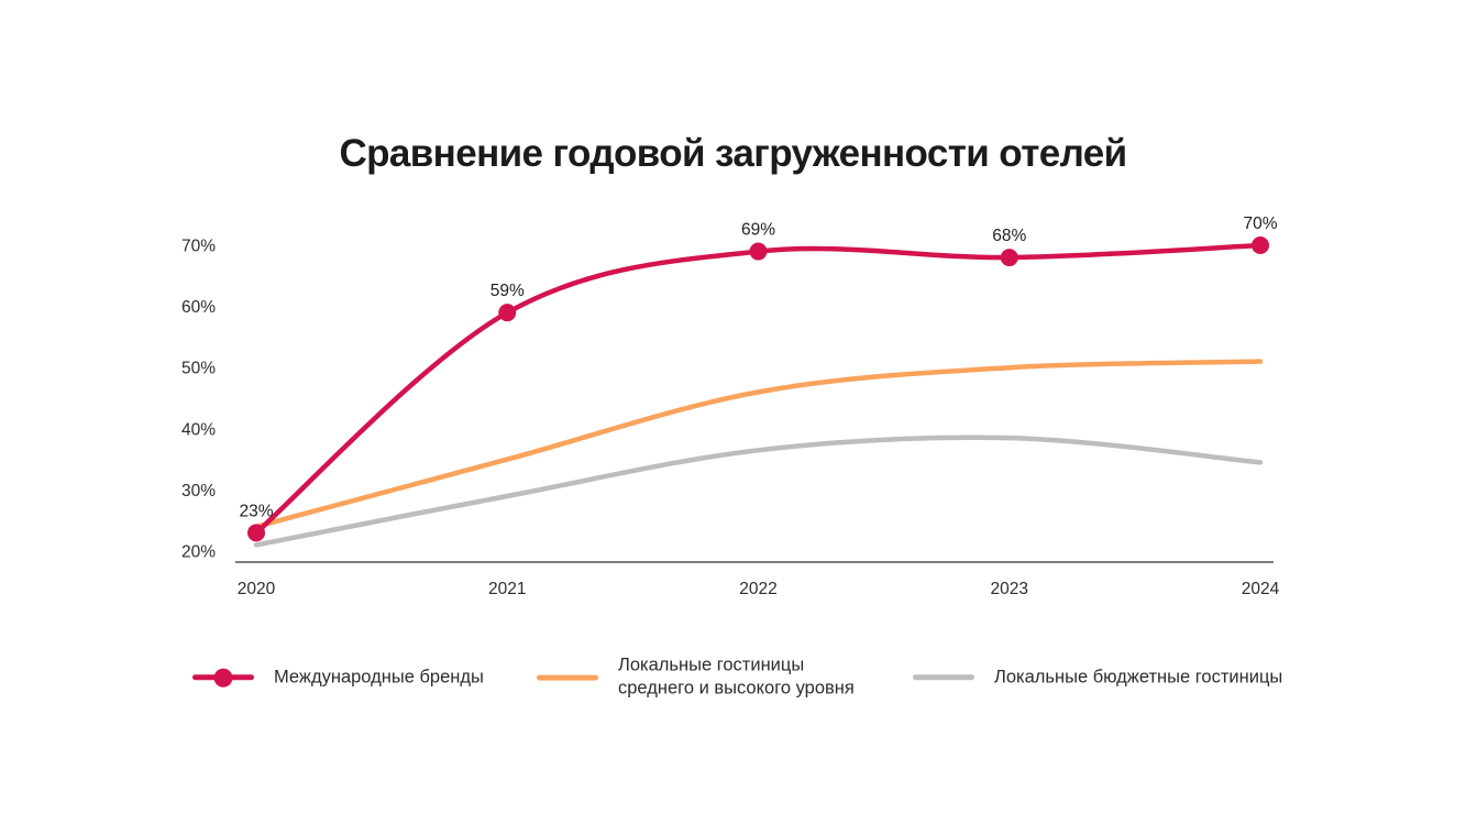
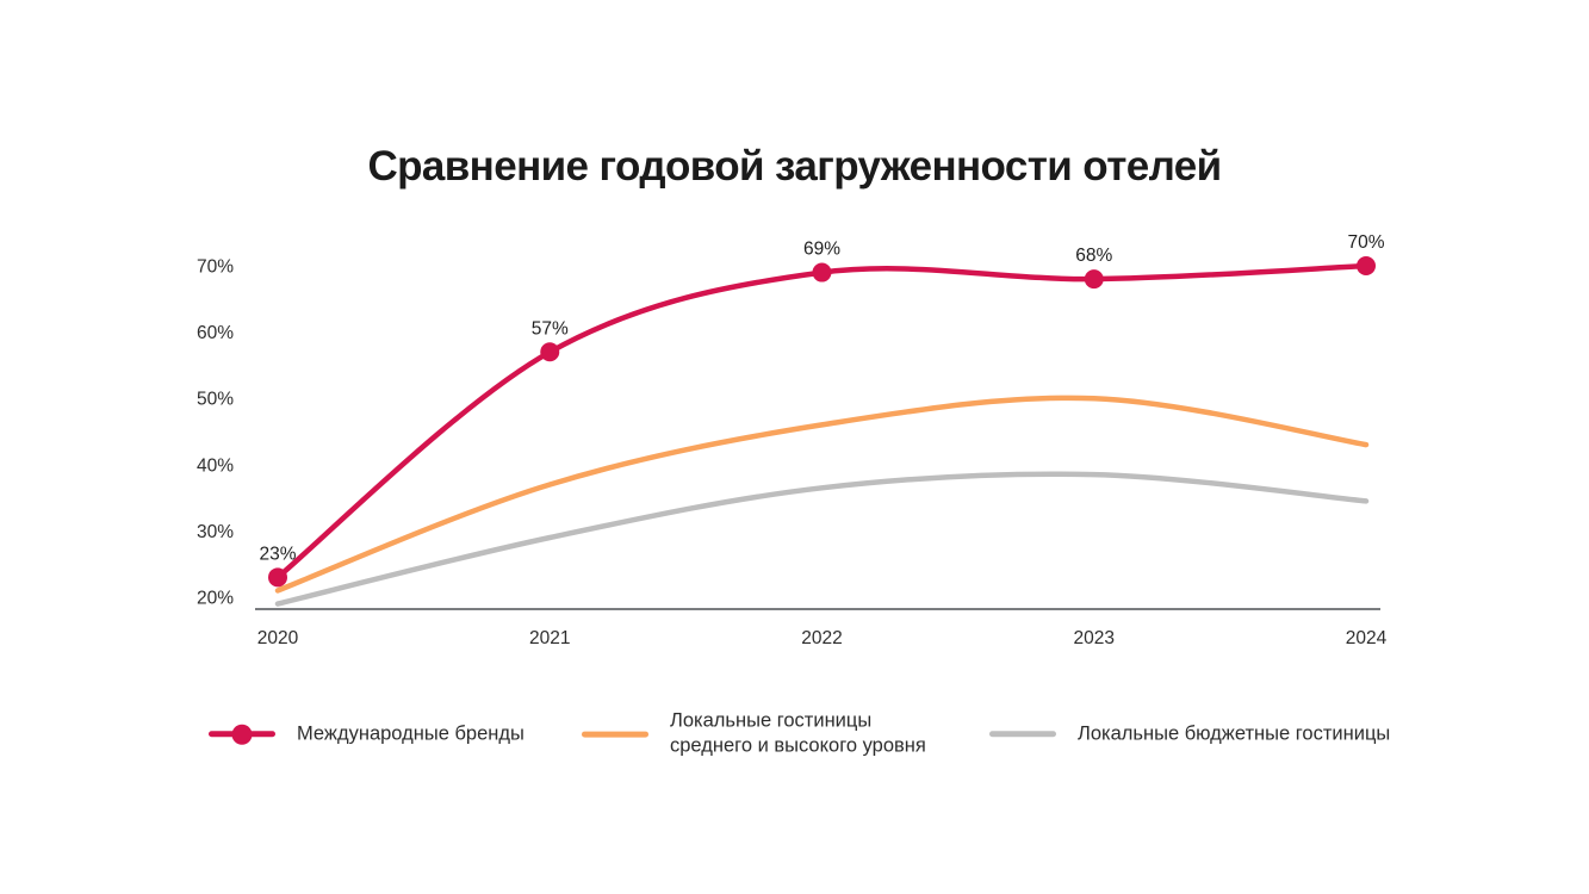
Локальные гостиницы среднего и высокого уровня/2020: 24% -> 21%
Локальные бюджетные гостиницы/2020: 21% -> 19%
Международные бренды/2021: 59% -> 57%
Локальные гостиницы среднего и высокого уровня/2021: 35% -> 37%
Локальные гостиницы среднего и высокого уровня/2024: 51% -> 43%
